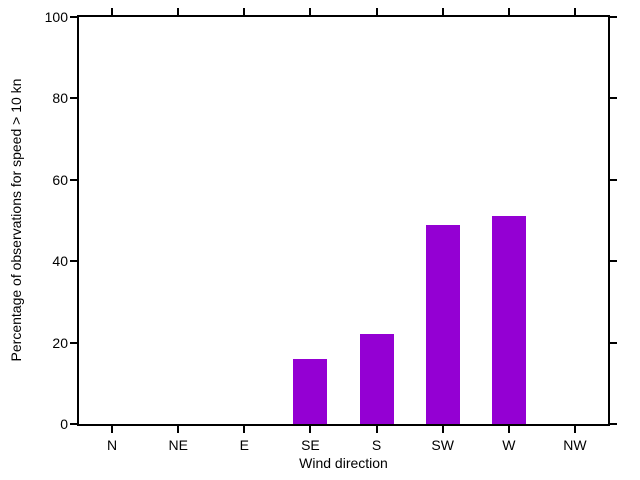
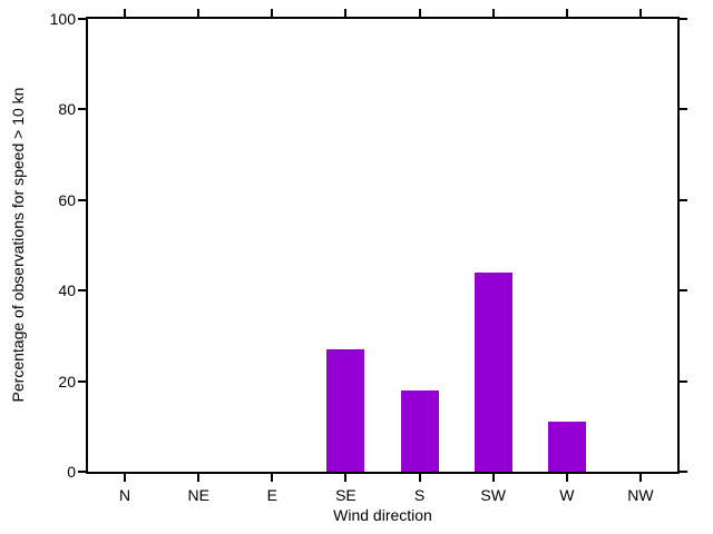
SE: 16 -> 27
S: 22 -> 18
SW: 49 -> 44
W: 51 -> 11
